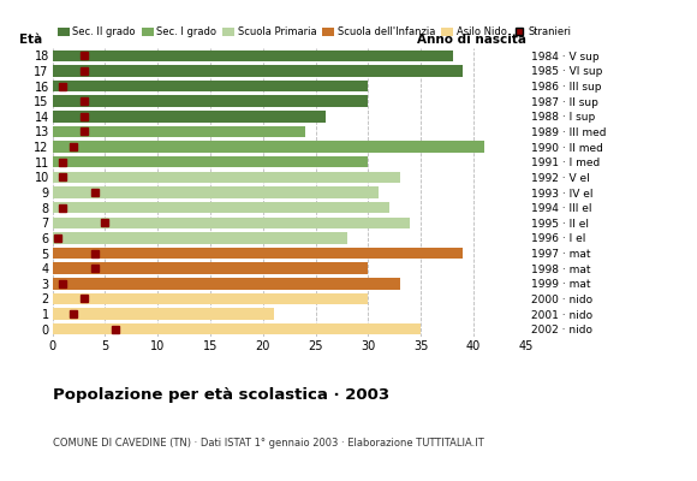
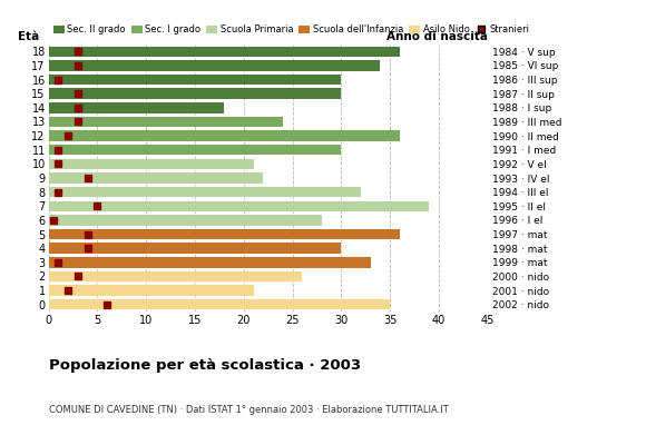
18: 38 -> 36
17: 39 -> 34
14: 26 -> 18
12: 41 -> 36
10: 33 -> 21
9: 31 -> 22
7: 34 -> 39
5: 39 -> 36
2: 30 -> 26
